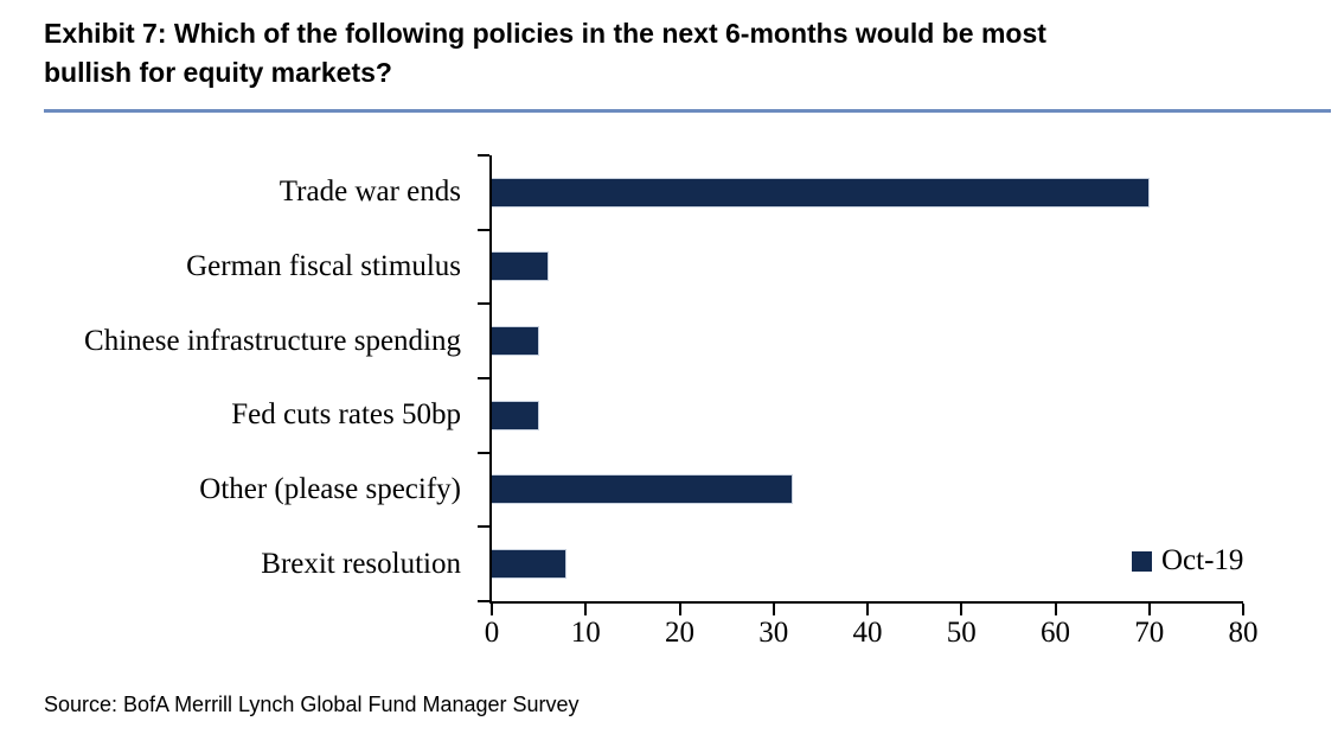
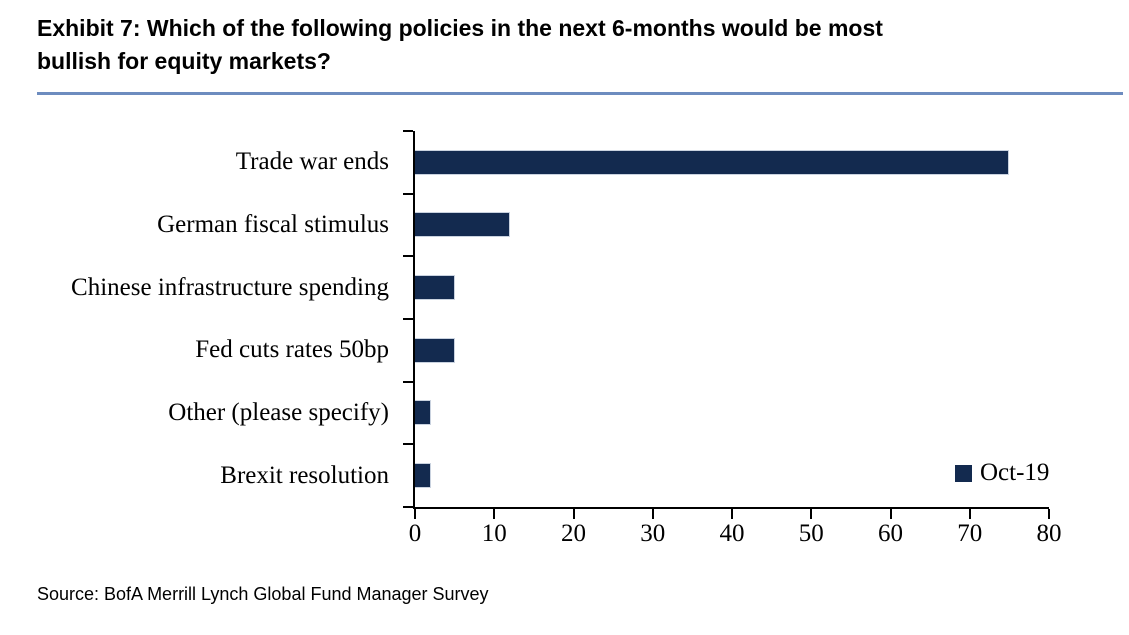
Trade war ends: 70 -> 75
German fiscal stimulus: 6 -> 12
Other (please specify): 32 -> 2
Brexit resolution: 8 -> 2
